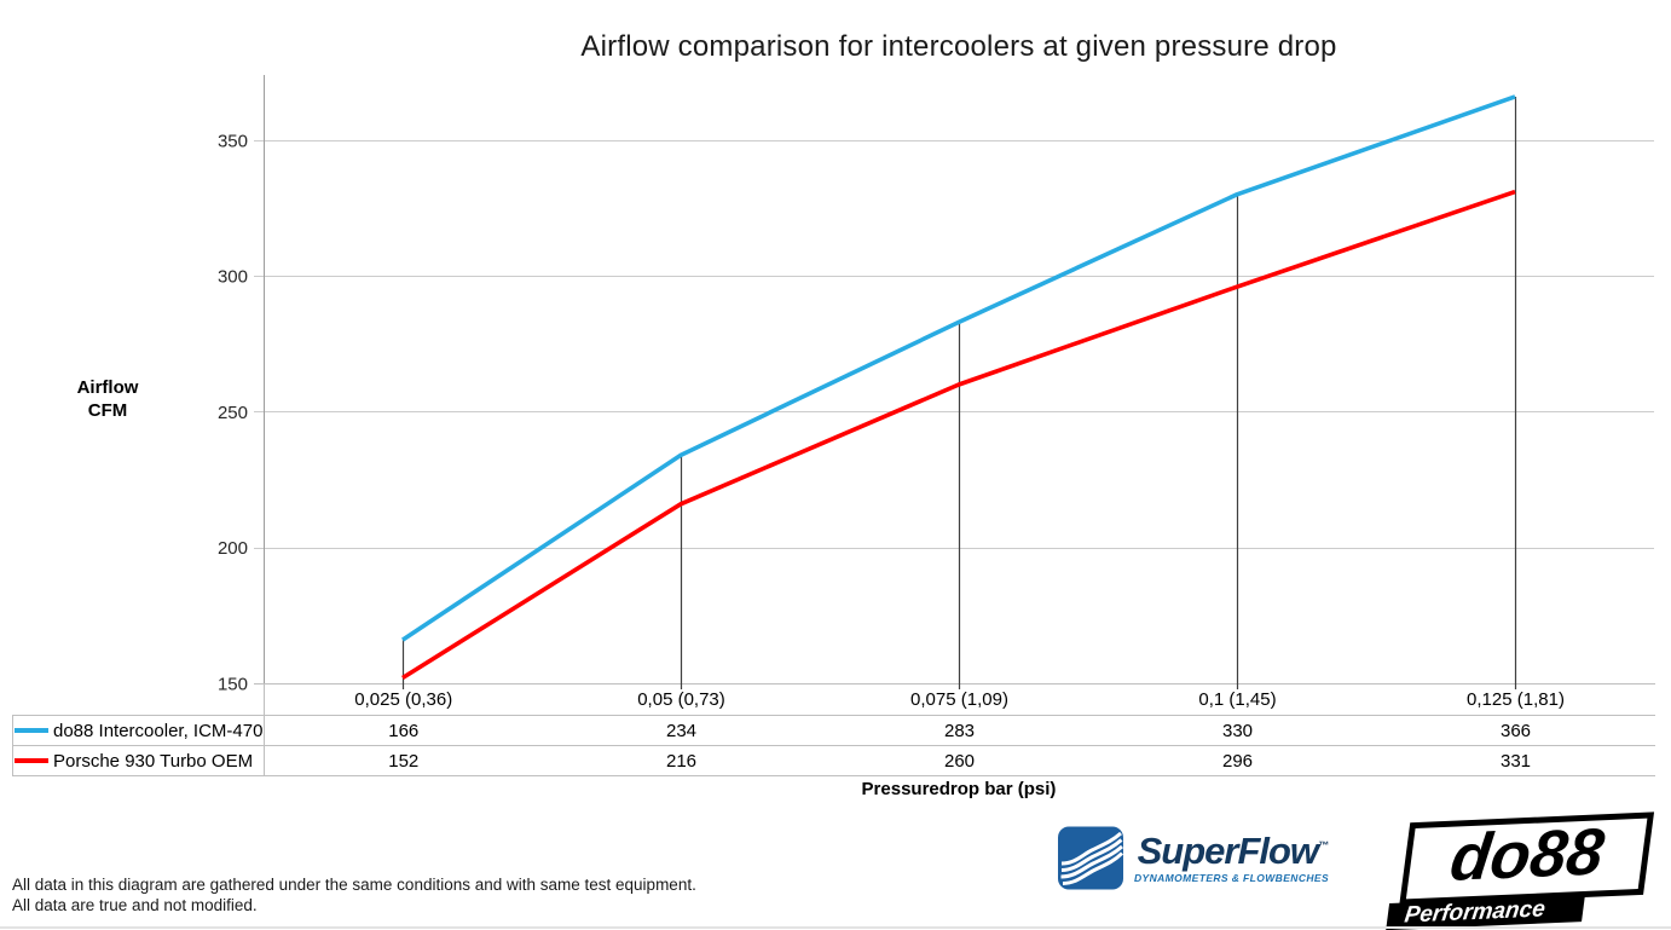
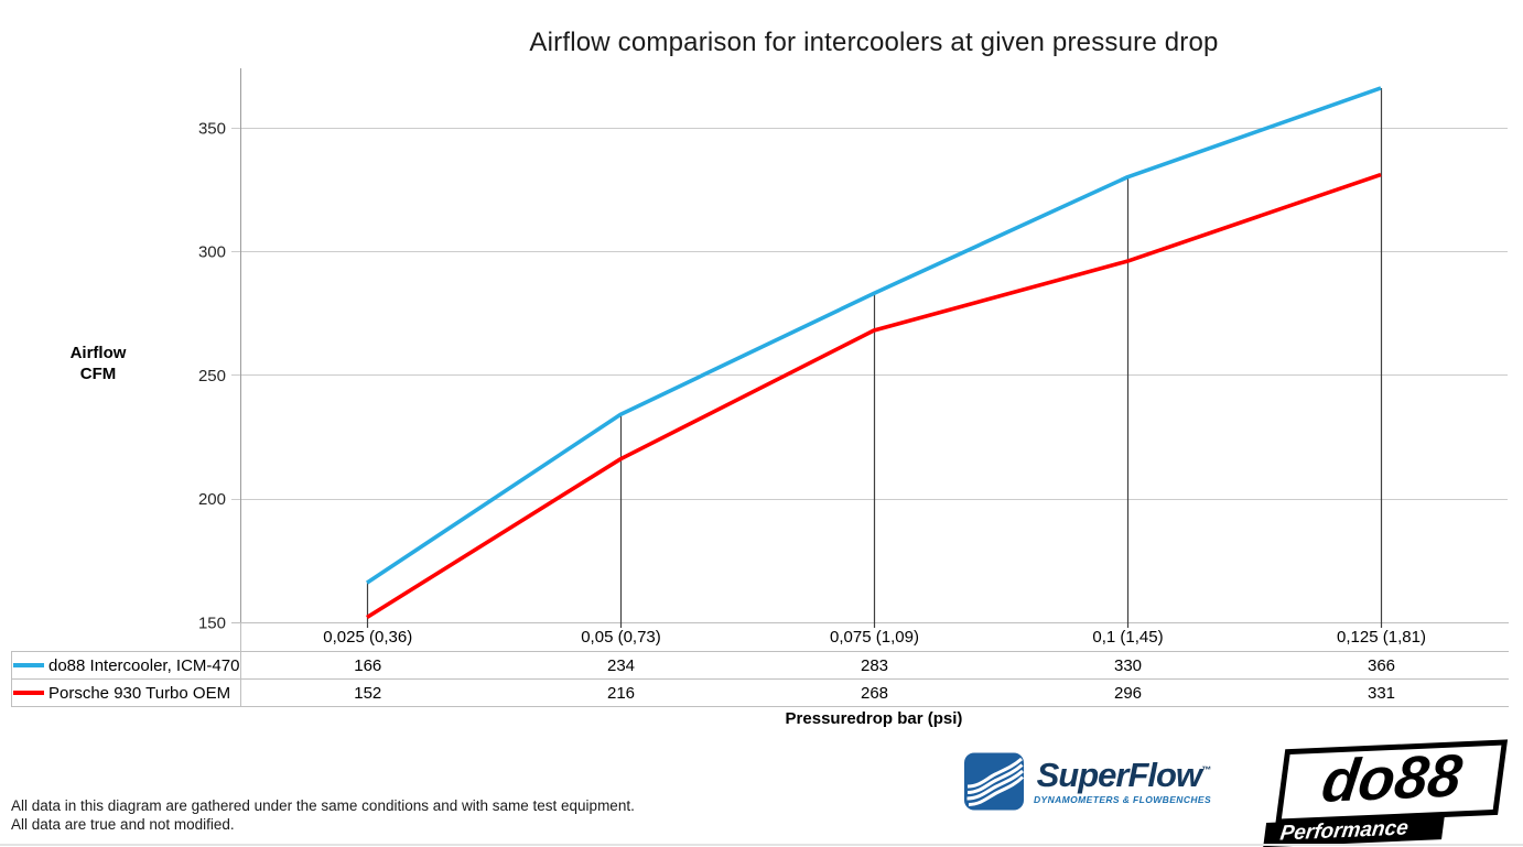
Porsche 930 Turbo OEM/0,075 (1,09): 260 -> 268
